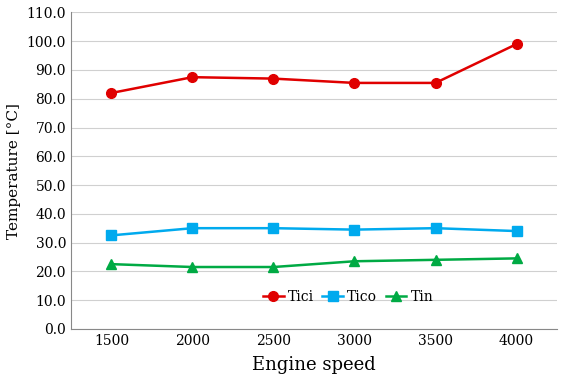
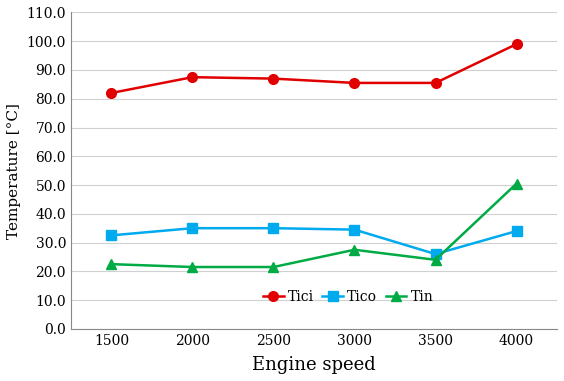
Tin/3000: 23.5 -> 27.5
Tico/3500: 35.0 -> 26.0
Tin/4000: 24.5 -> 50.5
